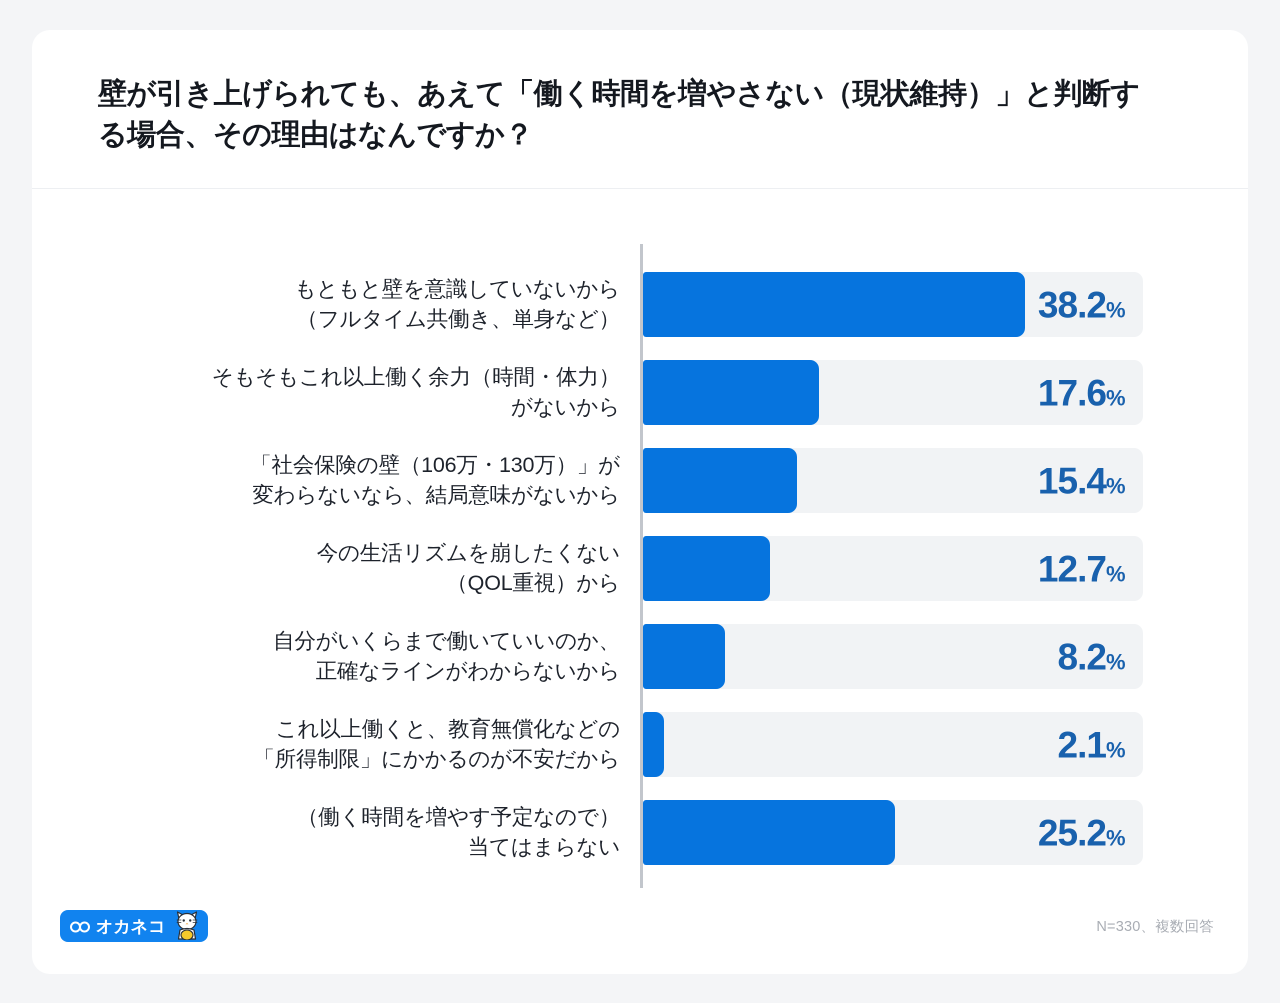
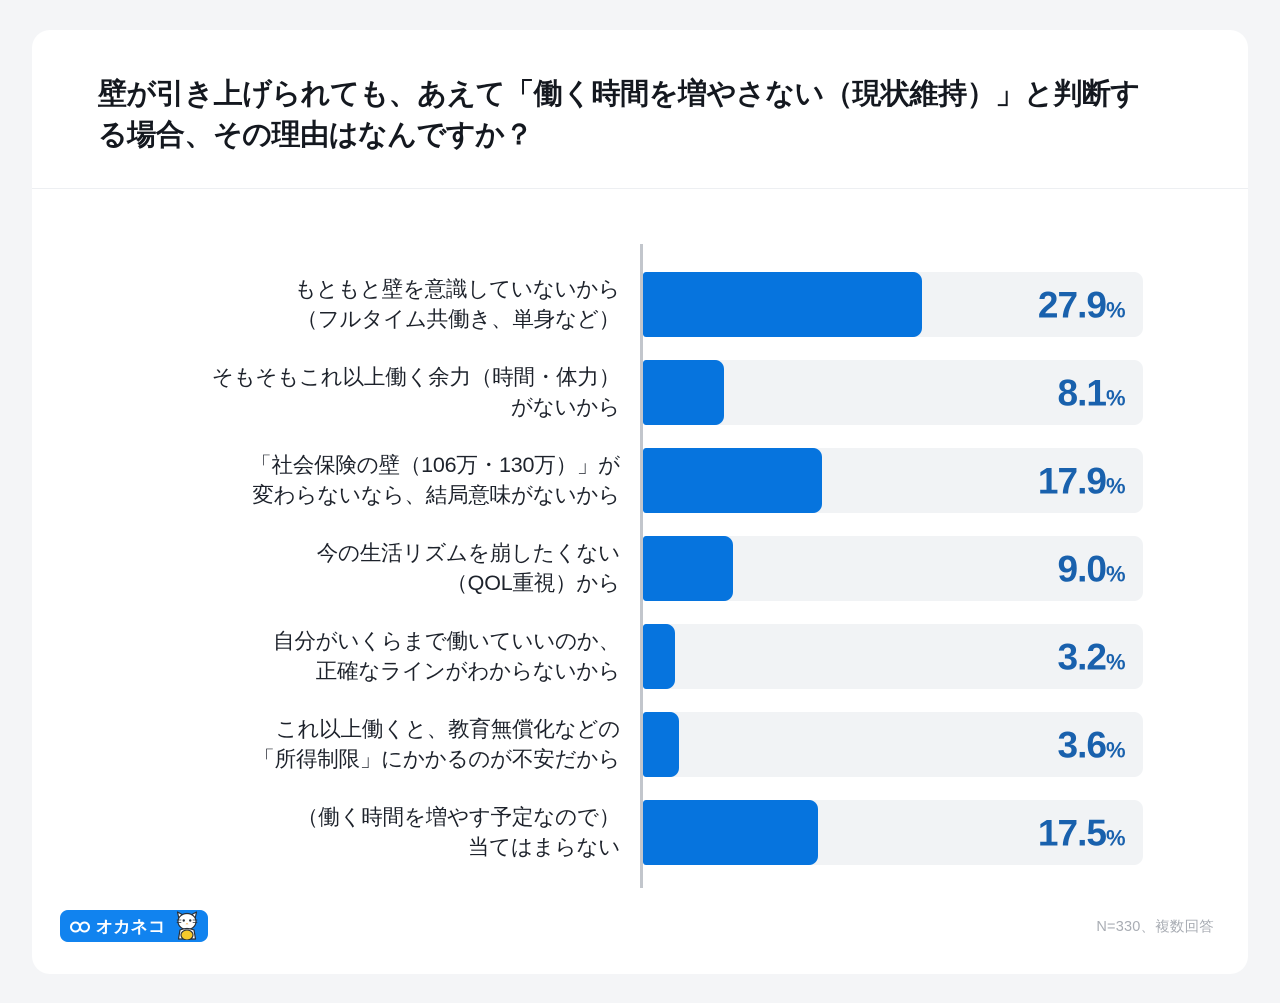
もともと壁を意識していないから （フルタイム共働き、単身など）: 38.2 -> 27.9
そもそもこれ以上働く余力（時間・体力） がないから: 17.6 -> 8.1
「社会保険の壁（106万・130万）」が 変わらないなら、結局意味がないから: 15.4 -> 17.9
今の生活リズムを崩したくない （QOL重視）から: 12.7 -> 9.0
自分がいくらまで働いていいのか、 正確なラインがわからないから: 8.2 -> 3.2
これ以上働くと、教育無償化などの 「所得制限」にかかるのが不安だから: 2.1 -> 3.6
（働く時間を増やす予定なので） 当てはまらない: 25.2 -> 17.5
